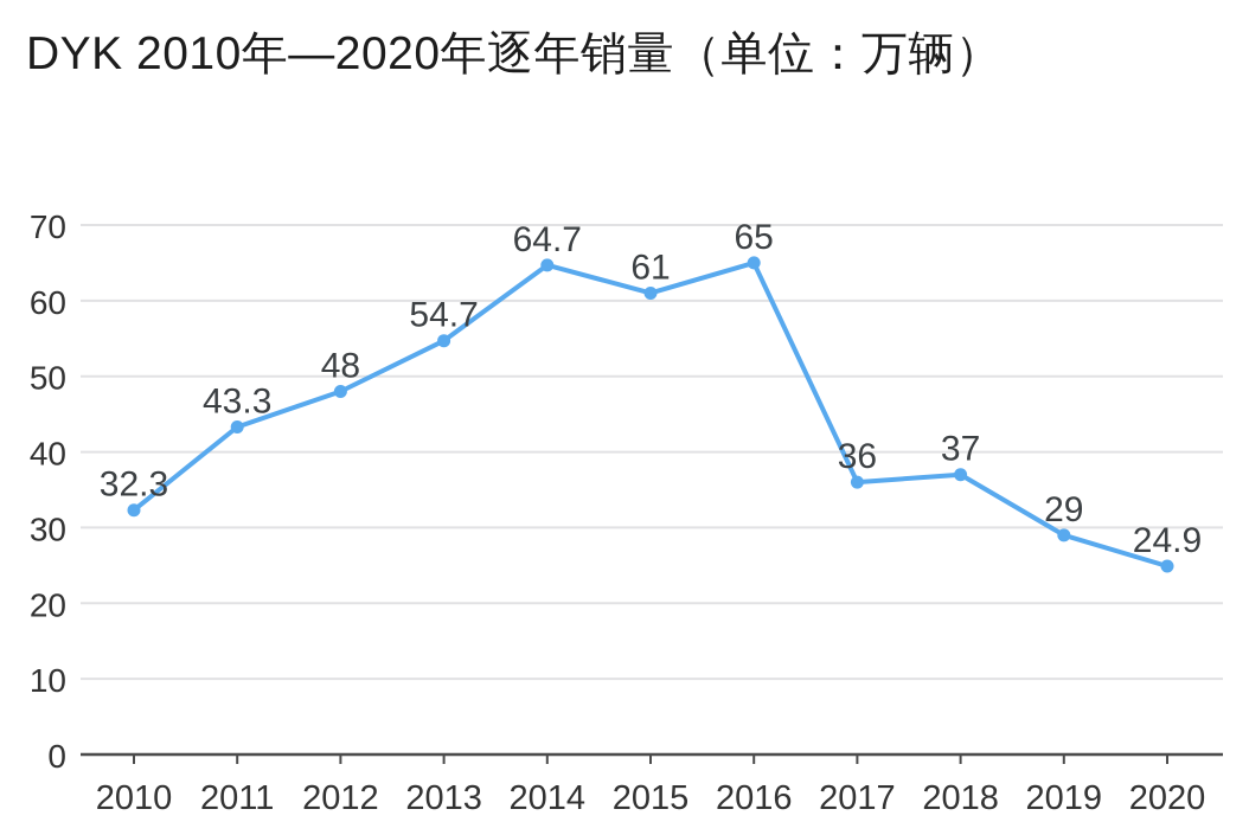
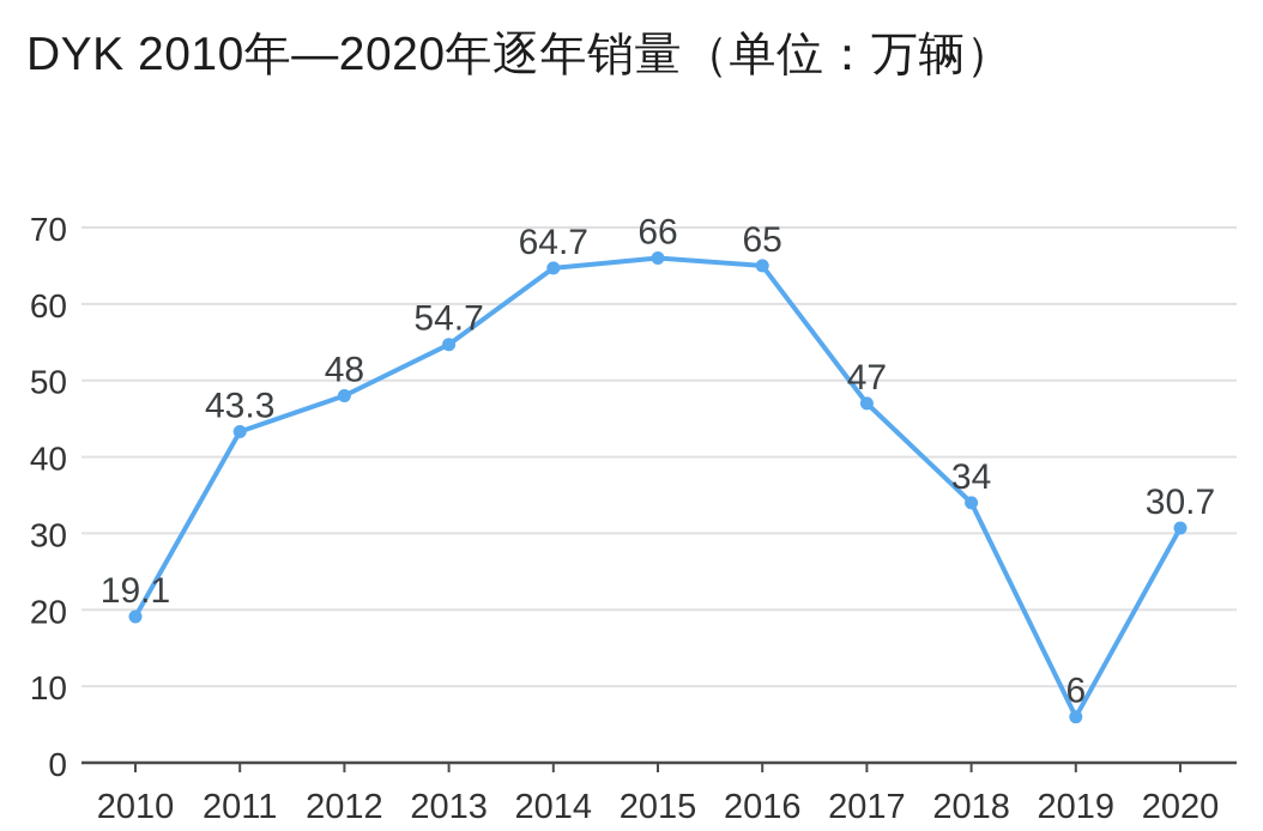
2010: 32.3 -> 19.1
2015: 61 -> 66
2017: 36 -> 47
2018: 37 -> 34
2019: 29 -> 6
2020: 24.9 -> 30.7
